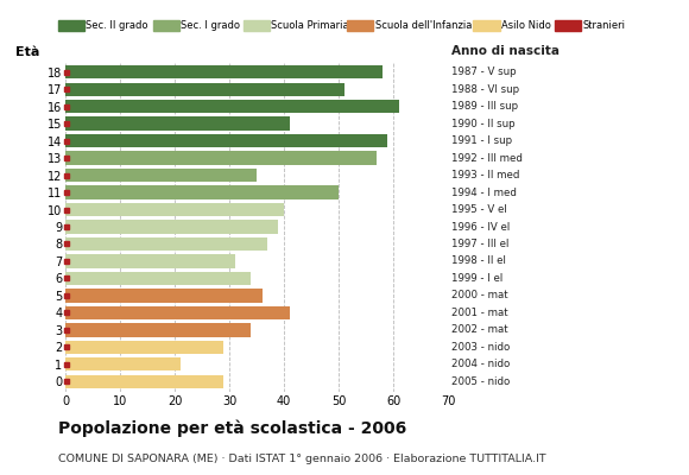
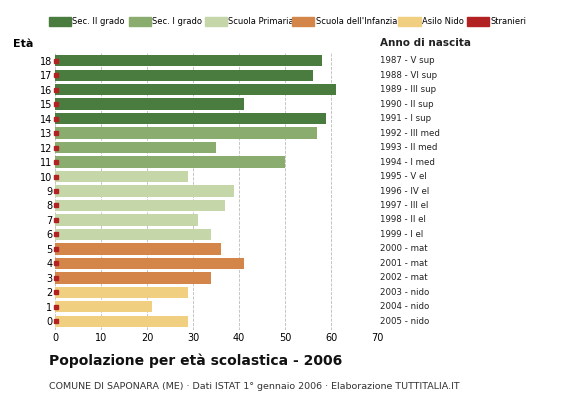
17: 51 -> 56
10: 40 -> 29
